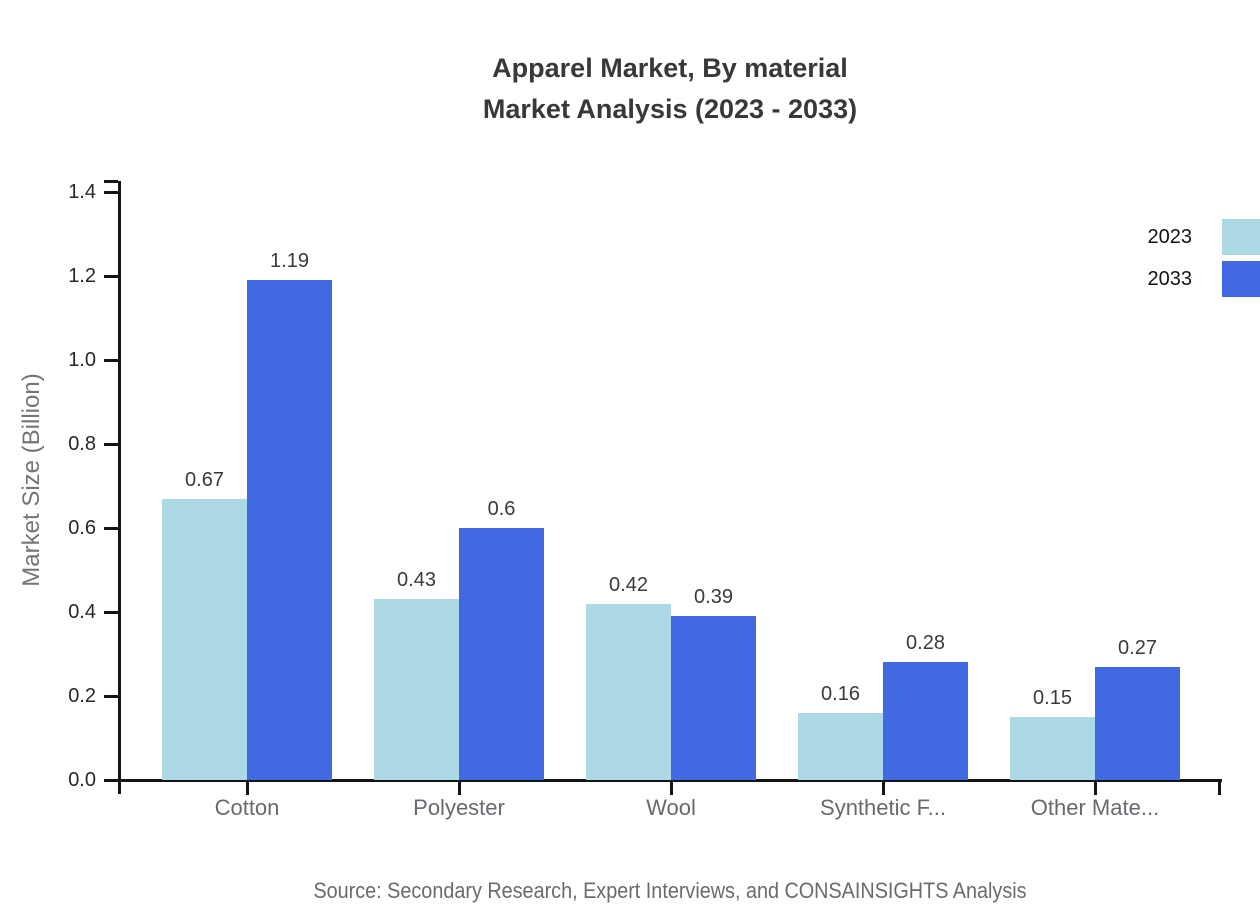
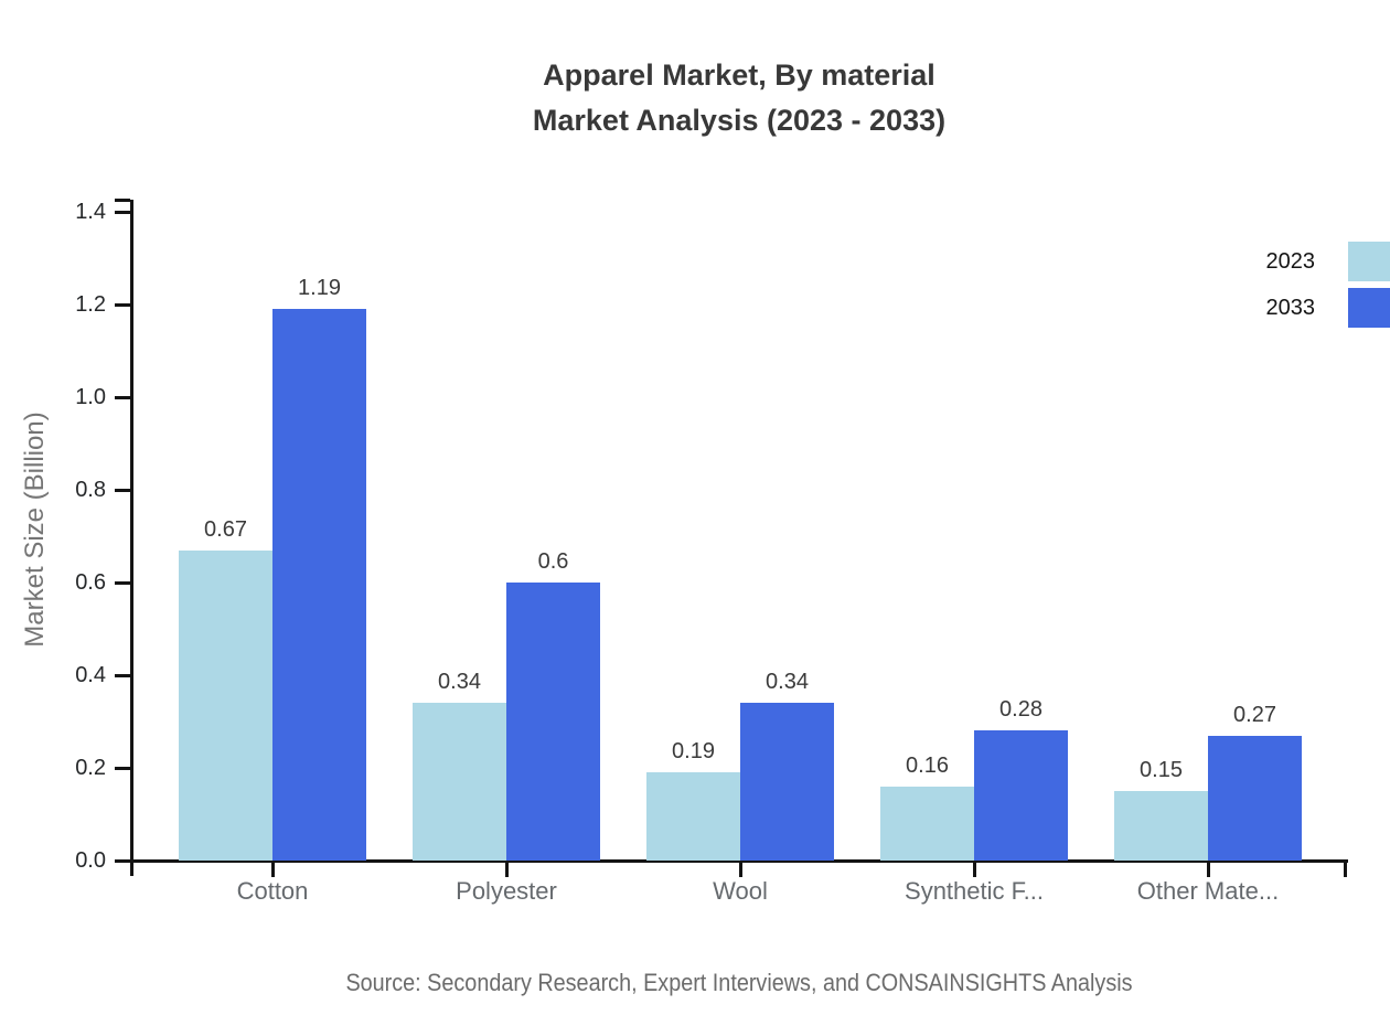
2023/Polyester: 0.43 -> 0.34
2023/Wool: 0.42 -> 0.19
2033/Wool: 0.39 -> 0.34
